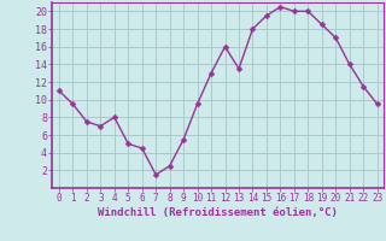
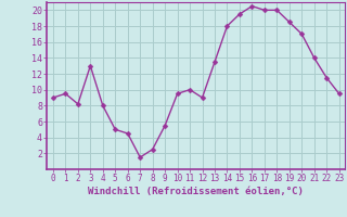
0: 11.0 -> 9.0
2: 7.5 -> 8.2
3: 7.0 -> 13.0
11: 13.0 -> 10.0
12: 16.0 -> 9.0
